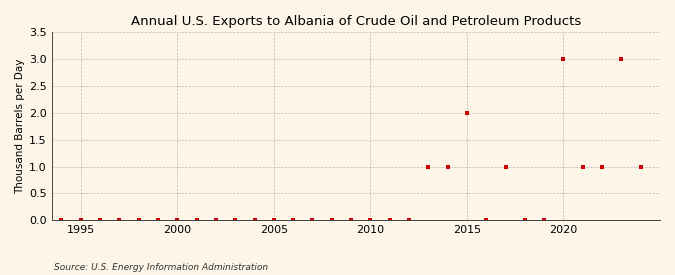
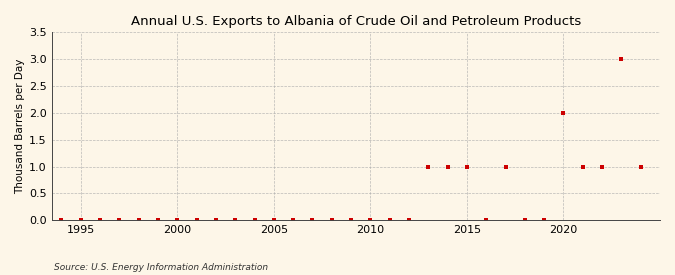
2015: 2 -> 1
2020: 3 -> 2
